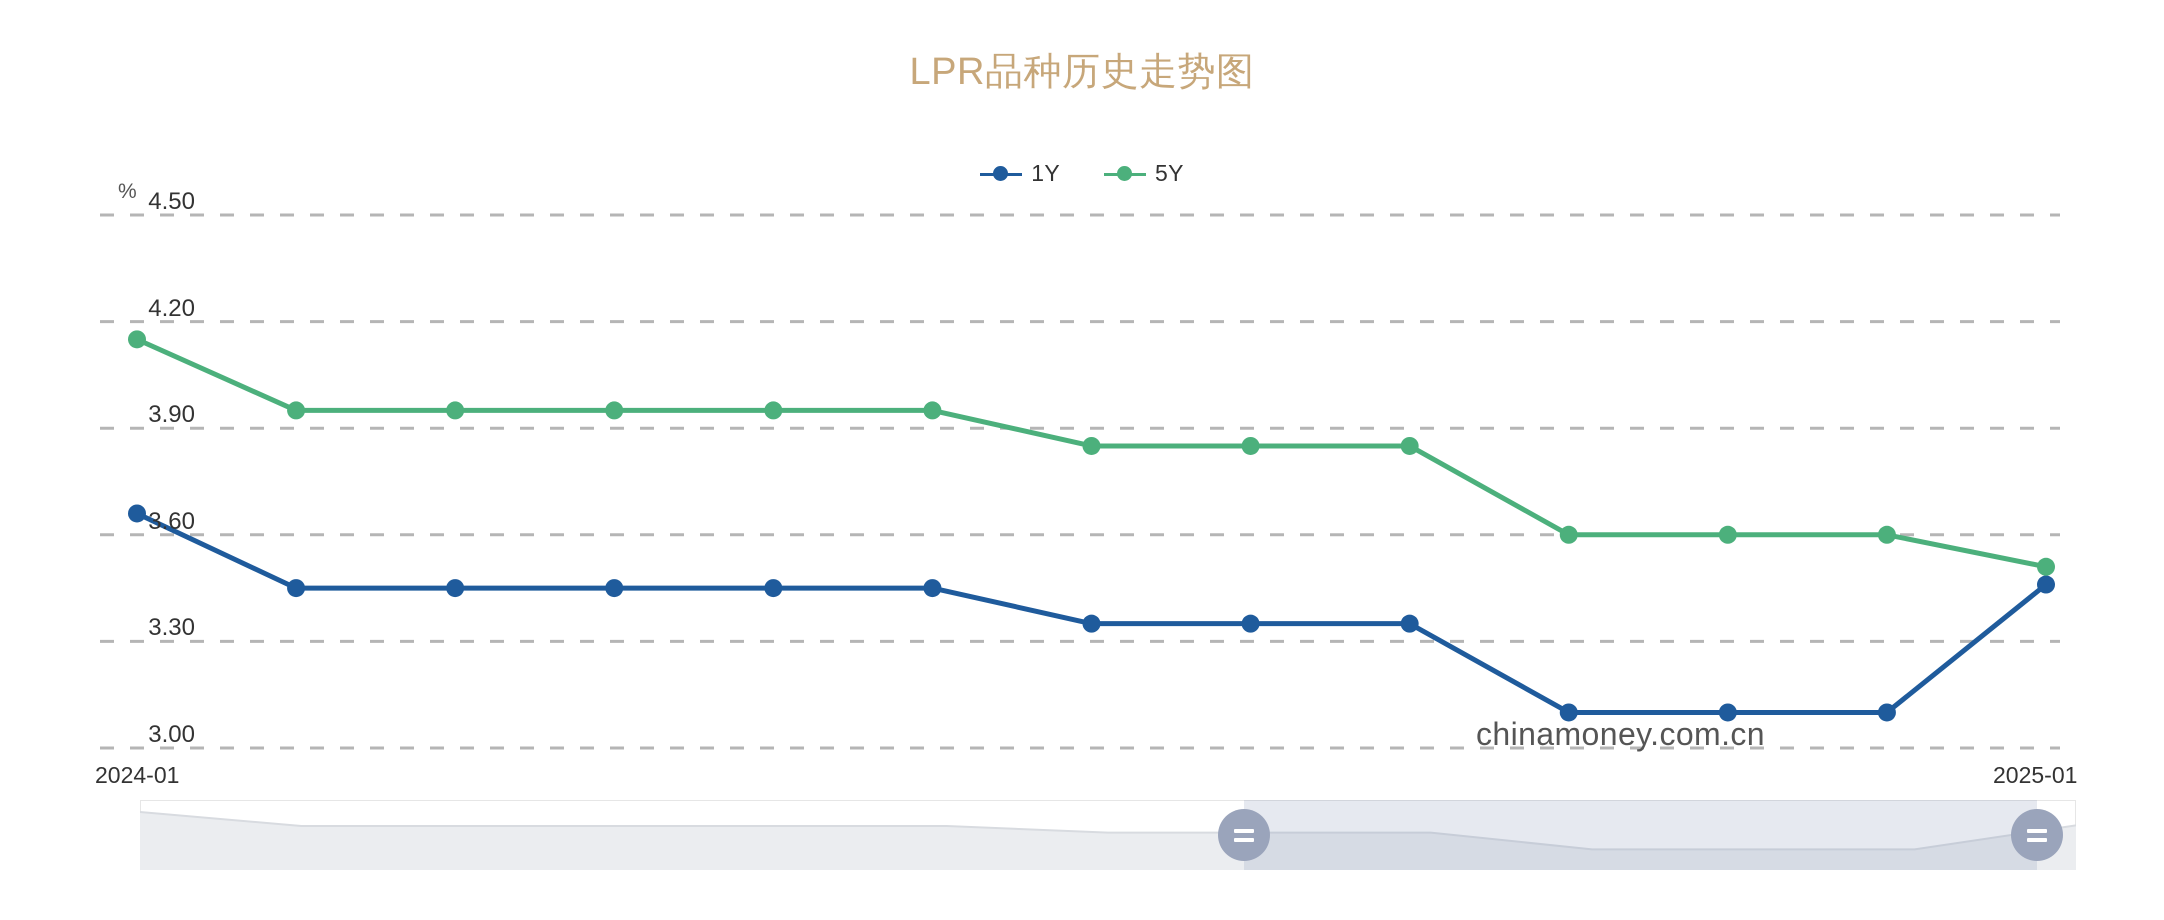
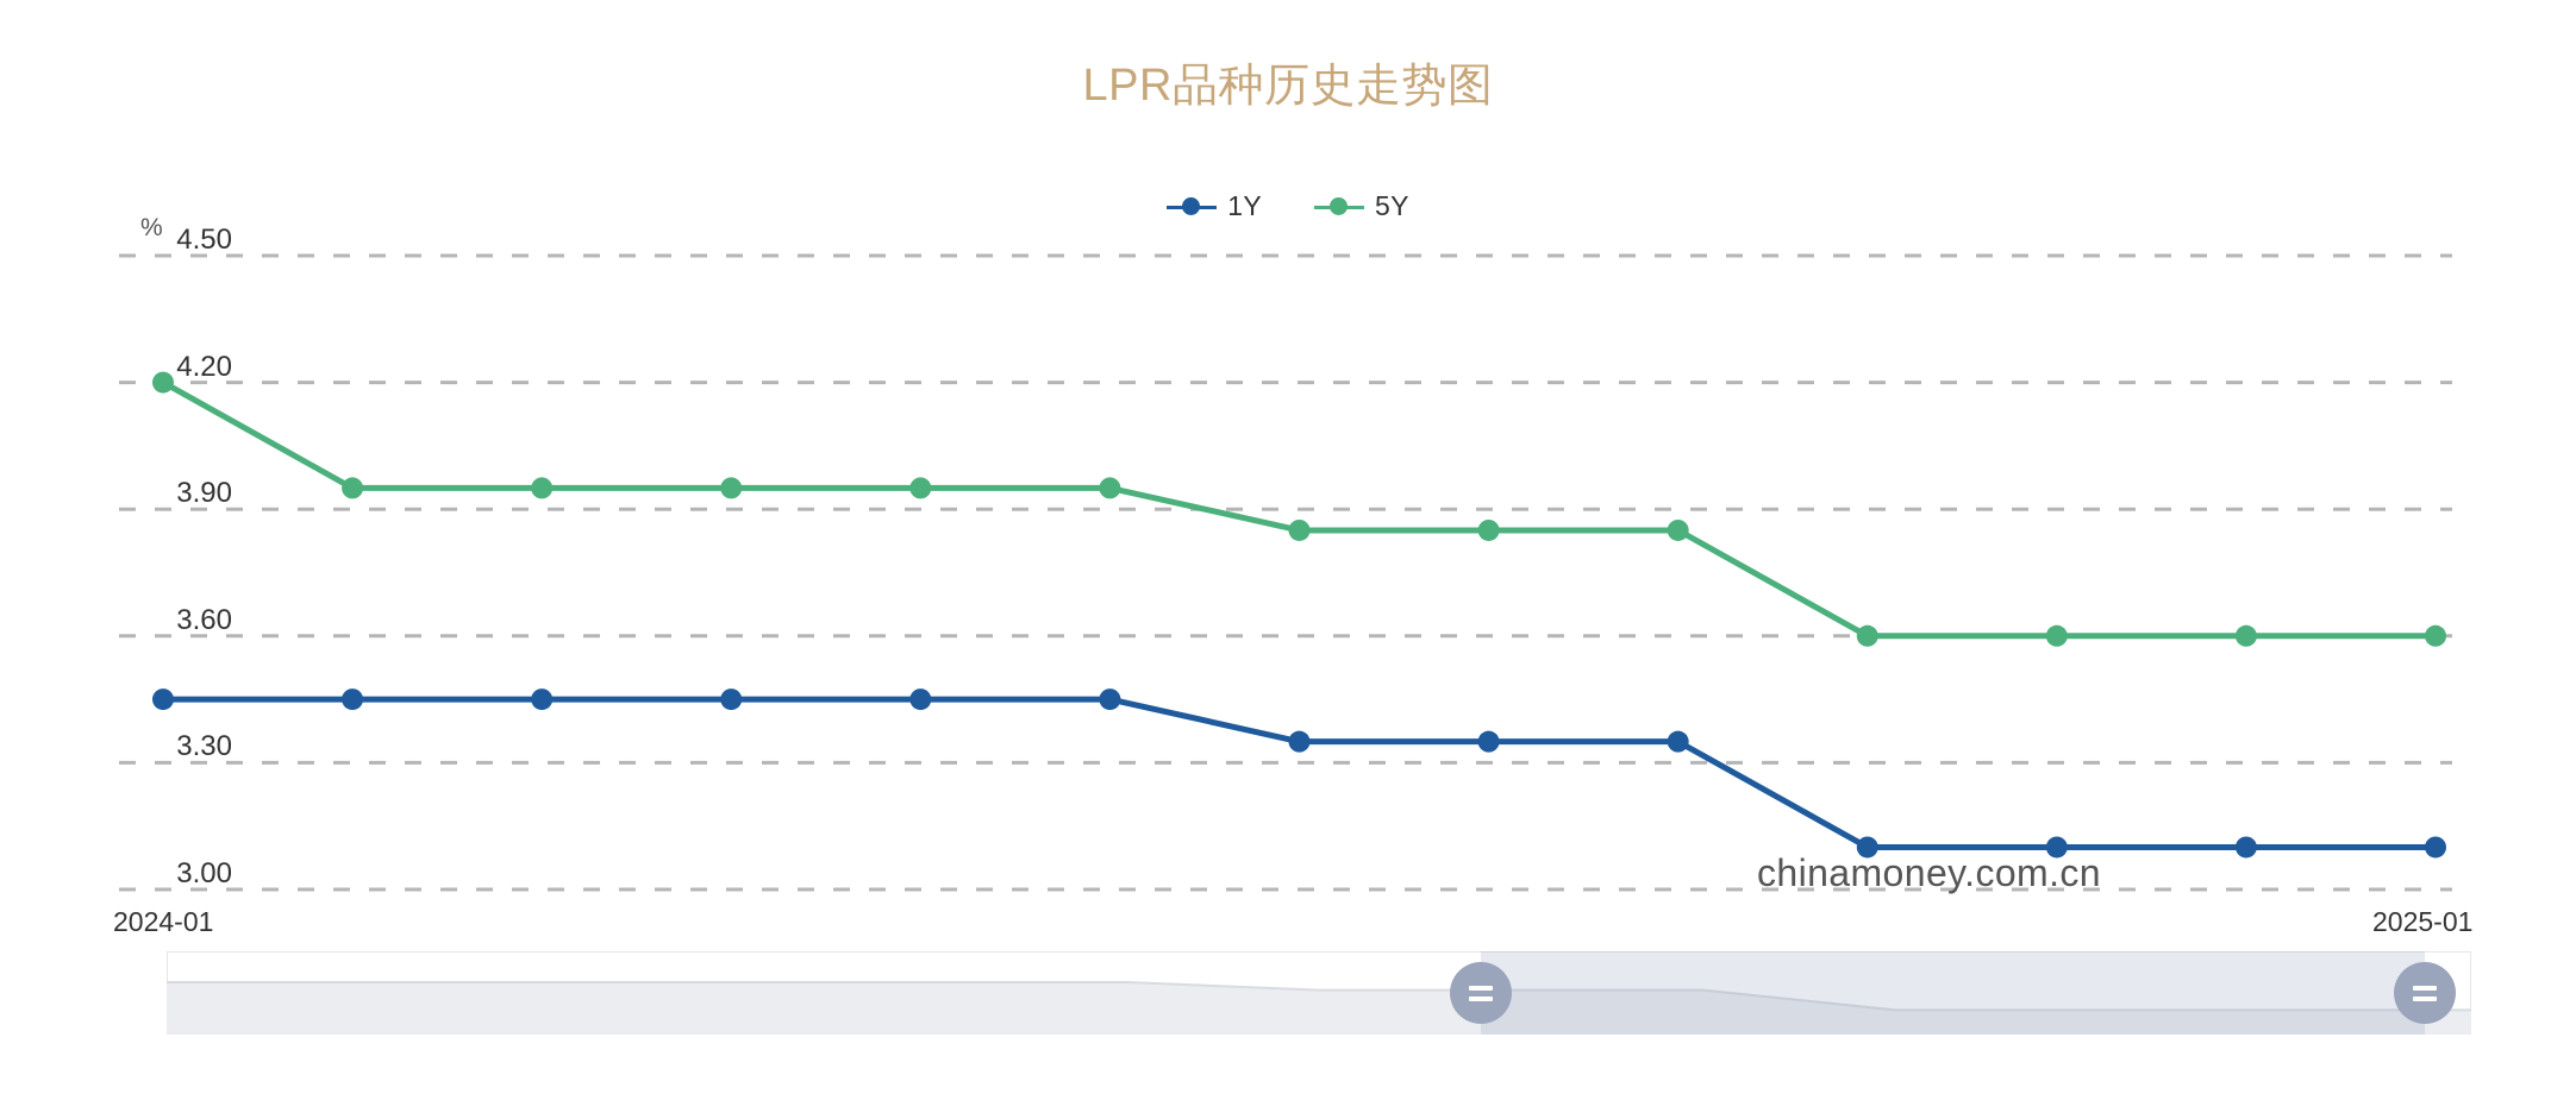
1Y/2024-01: 3.66 -> 3.45
5Y/2024-01: 4.15 -> 4.20
1Y/2025-01: 3.46 -> 3.10
5Y/2025-01: 3.51 -> 3.60
